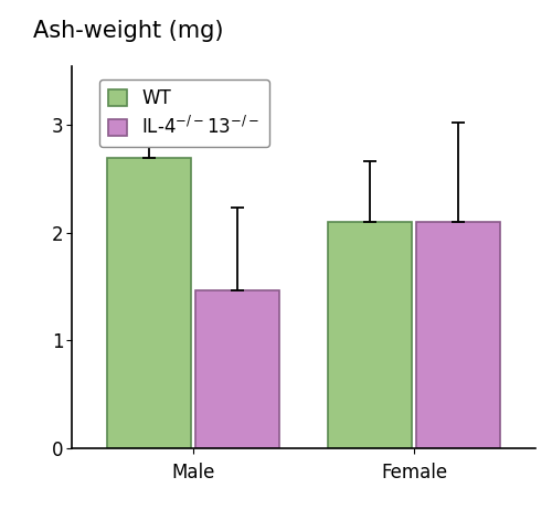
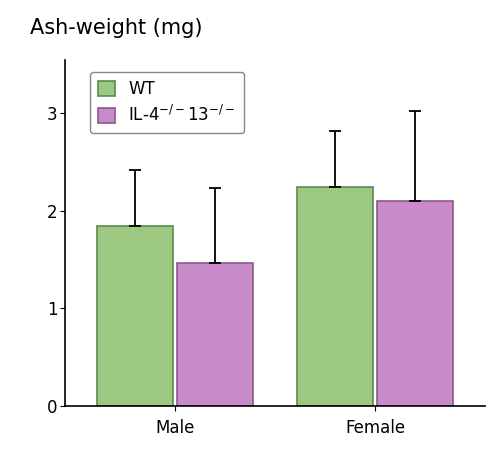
WT/Male: 2.70 -> 1.85
WT/Female: 2.10 -> 2.25
